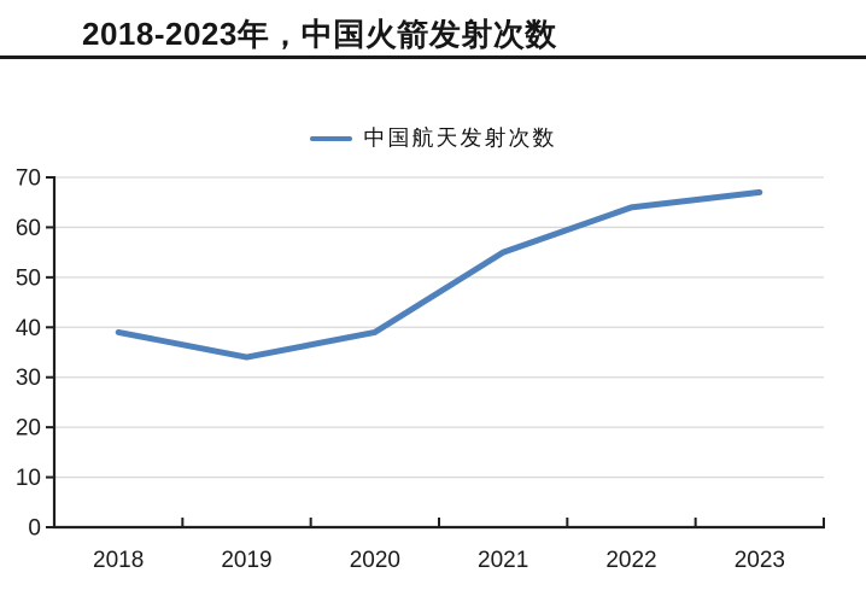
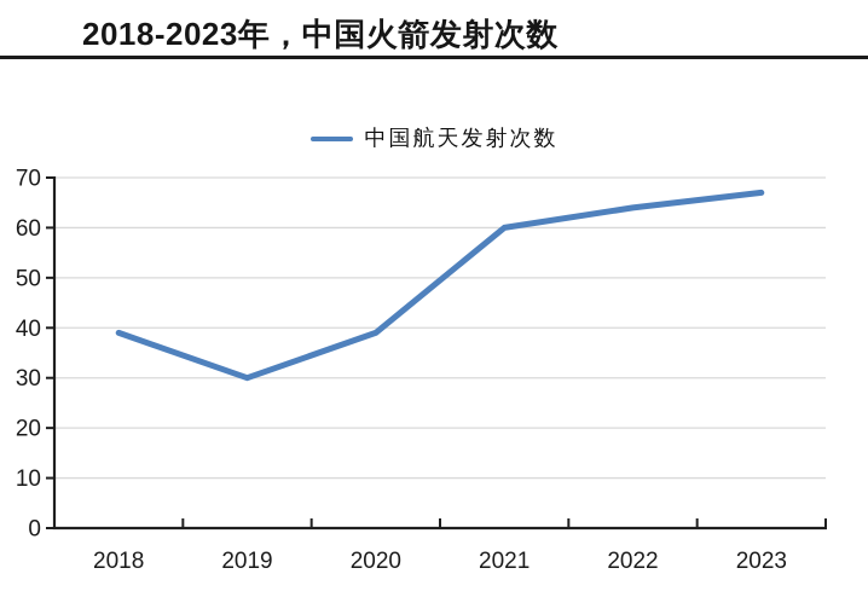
2019: 34 -> 30
2021: 55 -> 60
